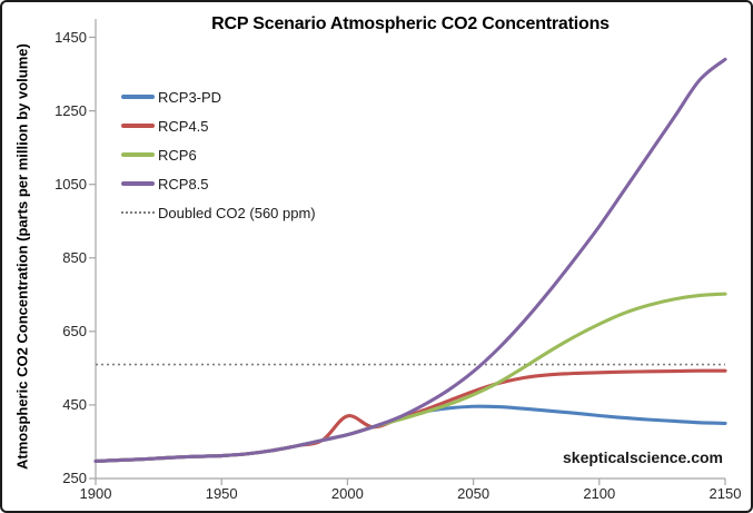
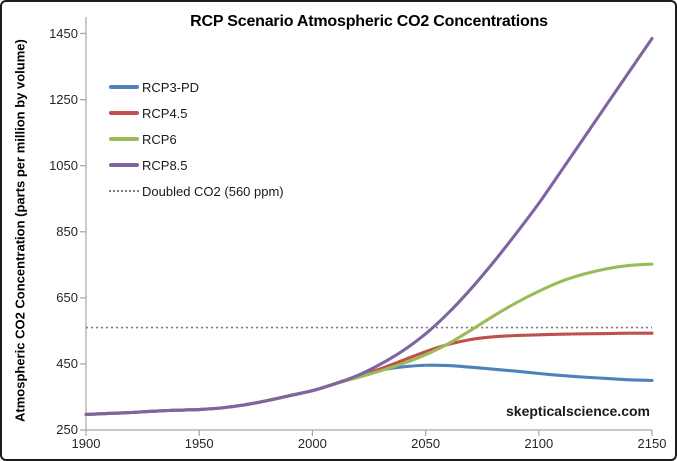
RCP4.5/2000: 420 -> 370
RCP8.5/2150: 1390 -> 1440
